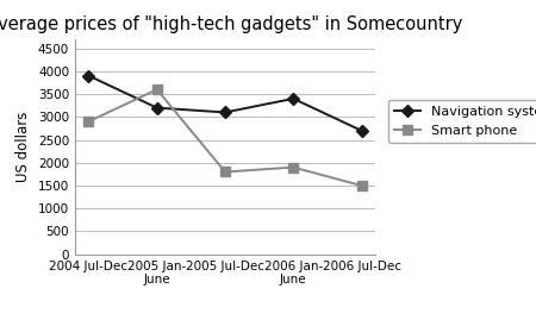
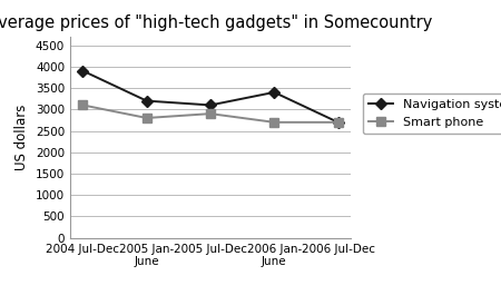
Smart phone/2004 Jul-Dec: 2900 -> 3100
Smart phone/2005 Jan- June: 3600 -> 2800
Smart phone/2005 Jul-Dec: 1800 -> 2900
Smart phone/2006 Jan- June: 1900 -> 2700
Smart phone/2006 Jul-Dec: 1500 -> 2700
